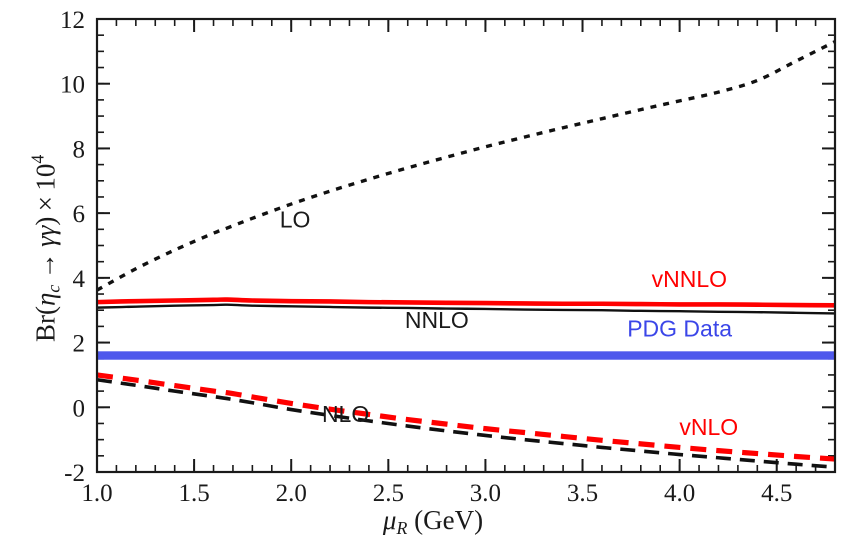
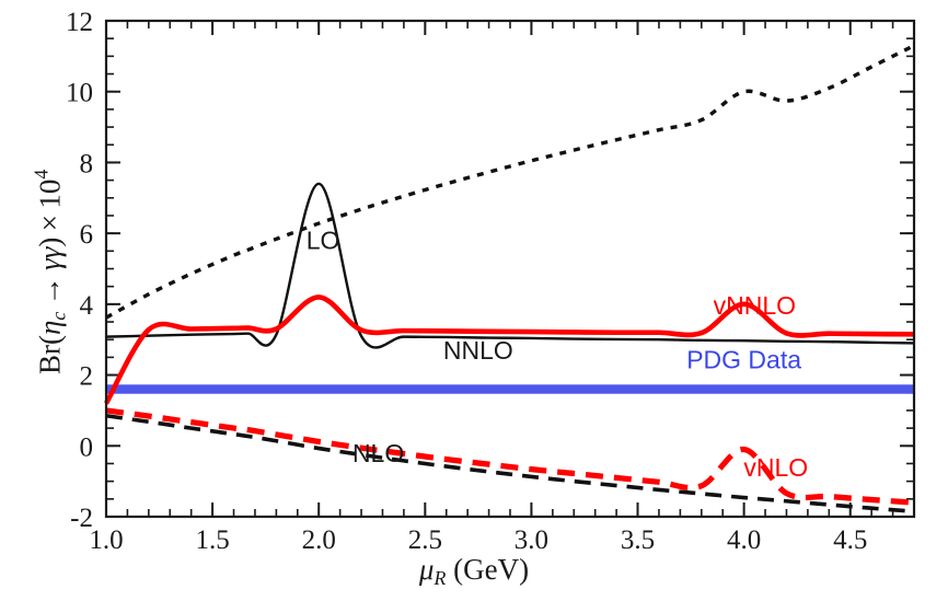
vNNLO/1.0: 3.2 -> 1.2
NNLO/2.0: 3.1 -> 7.4
vNNLO/2.0: 3.3 -> 4.2
LO/4.0: 9.5 -> 10.0
vNNLO/4.0: 3.2 -> 4.0
vNLO/4.0: -1.2 -> -0.1
